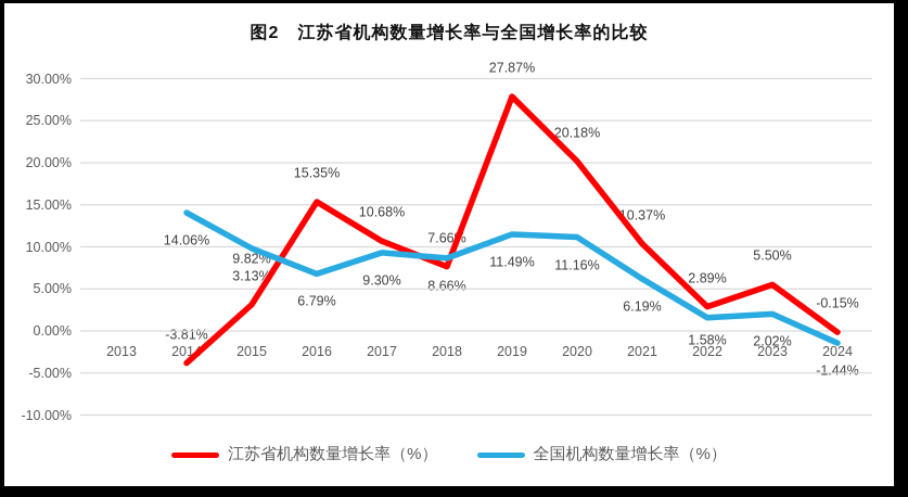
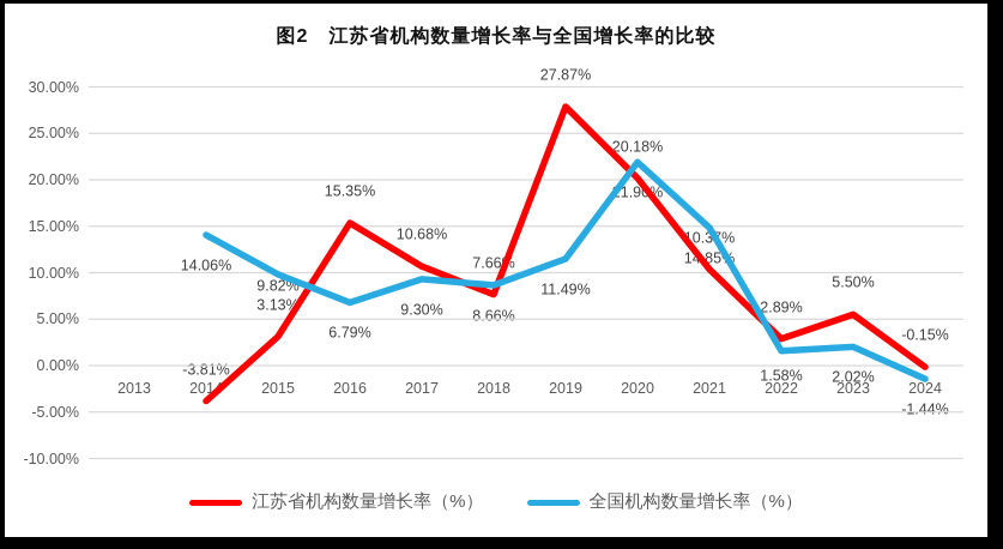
全国机构数量增长率（%）/2020: 11.16% -> 21.90%
全国机构数量增长率（%）/2021: 6.19% -> 14.85%
